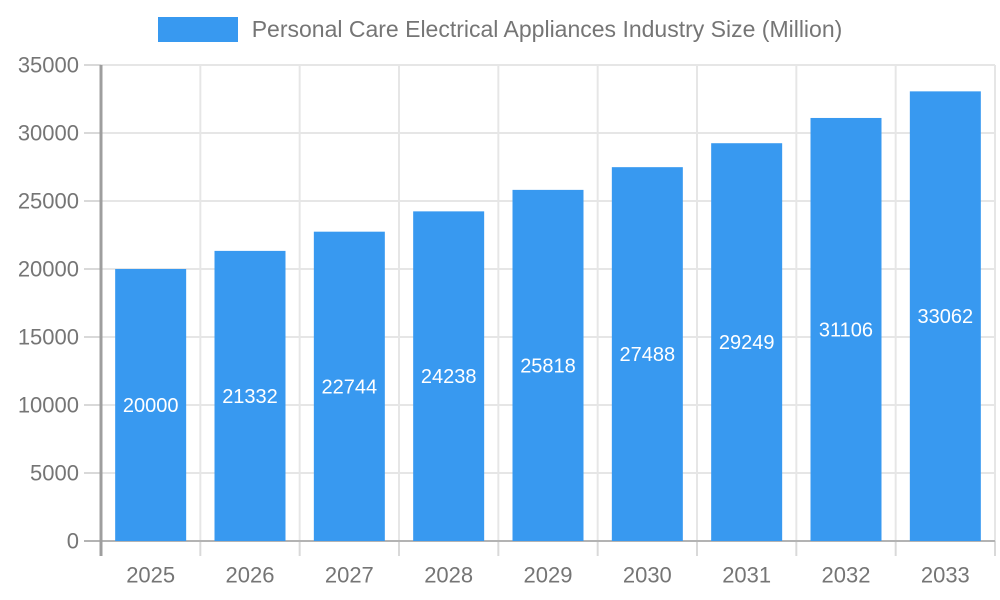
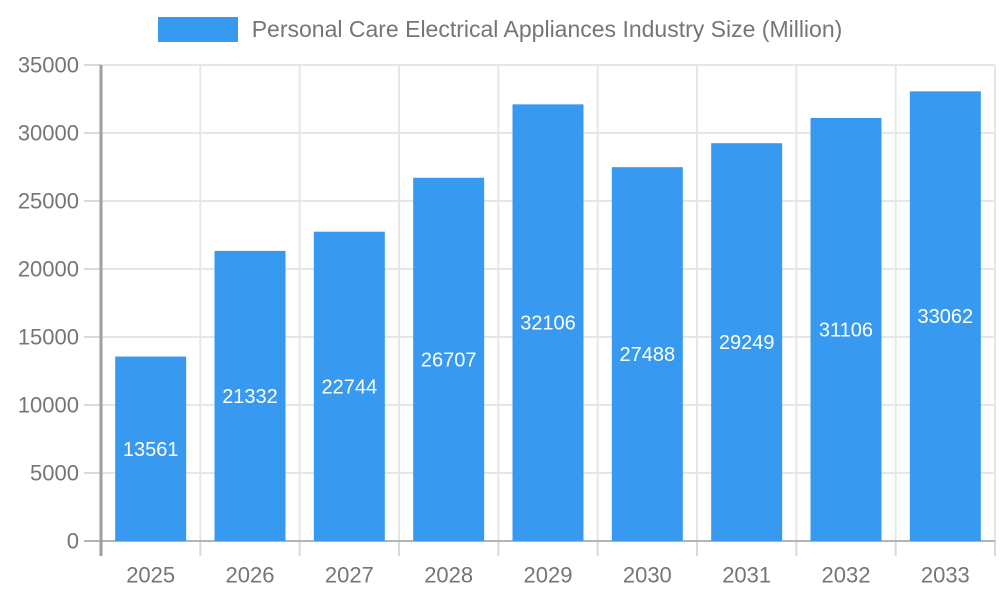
2025: 20000 -> 13561
2028: 24238 -> 26707
2029: 25818 -> 32106
